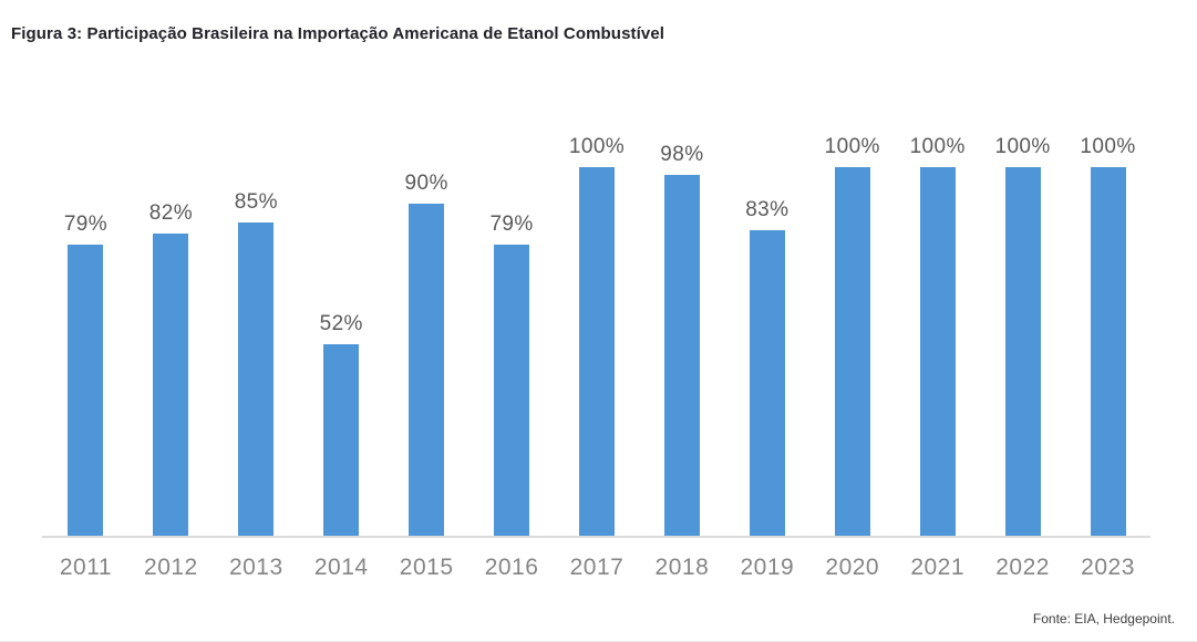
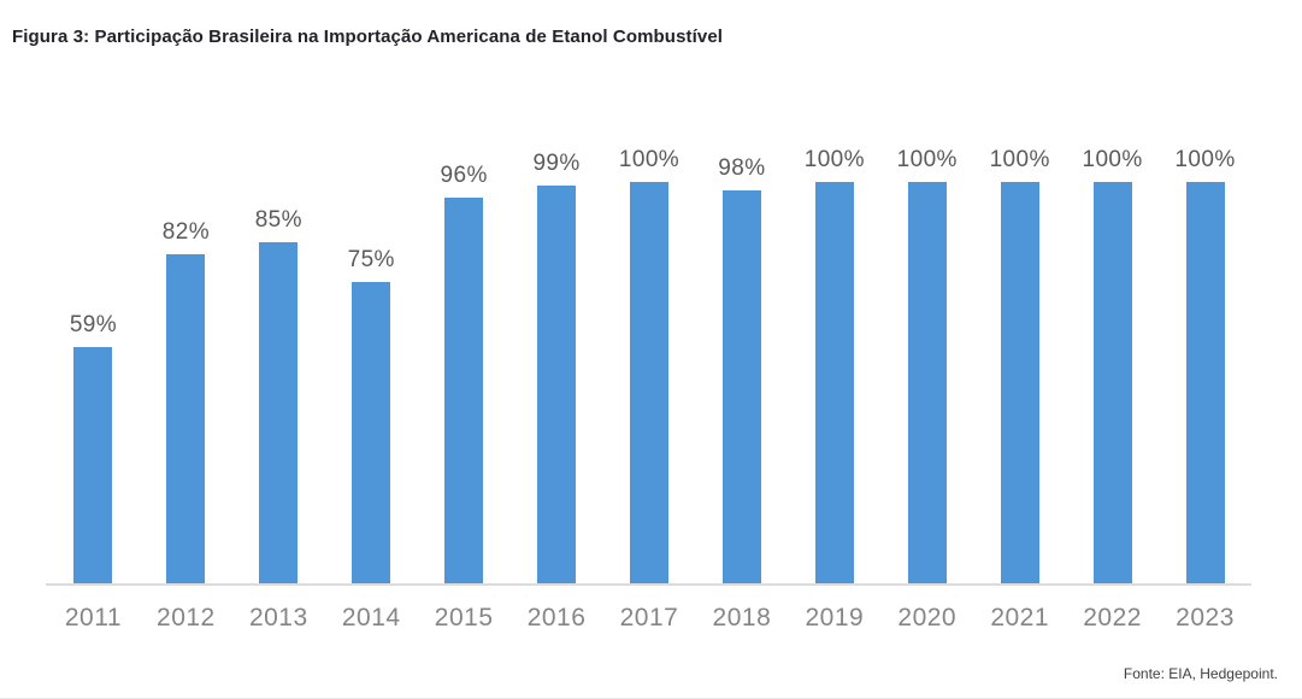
2011: 79% -> 59%
2014: 52% -> 75%
2015: 90% -> 96%
2016: 79% -> 99%
2019: 83% -> 100%
